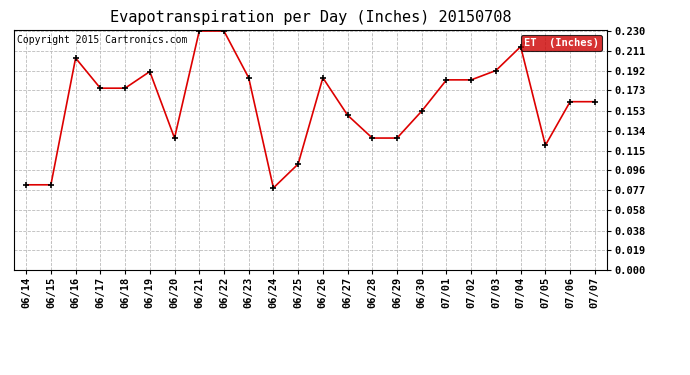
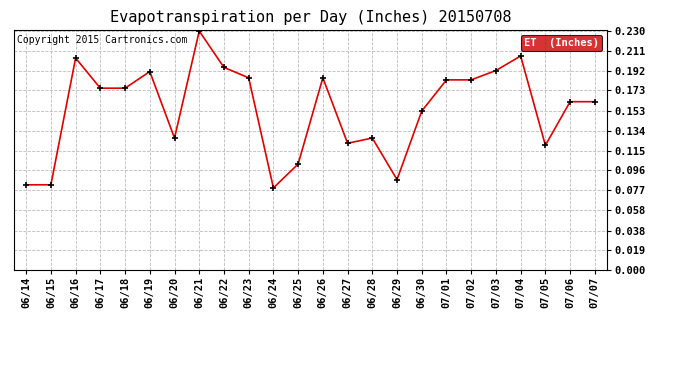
06/22: 0.230 -> 0.195
06/27: 0.149 -> 0.122
06/29: 0.127 -> 0.087
07/04: 0.215 -> 0.206
